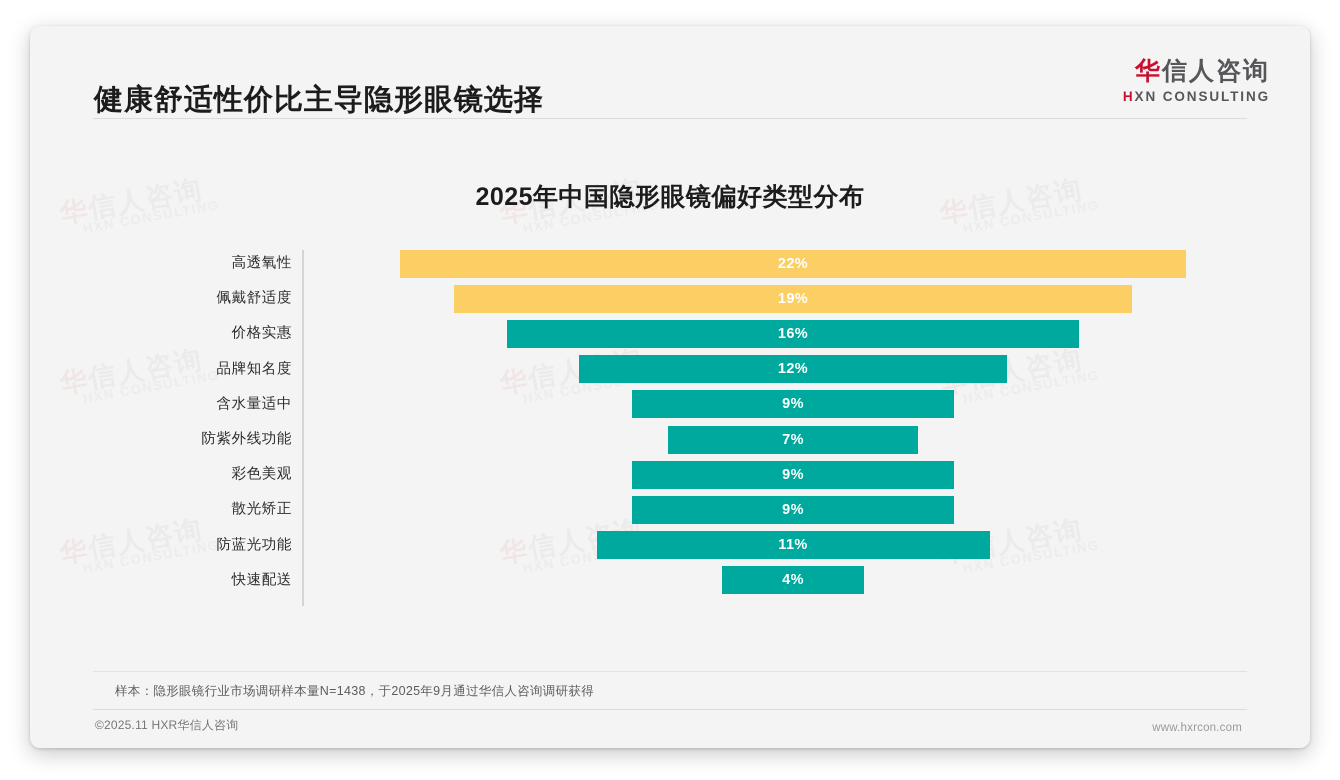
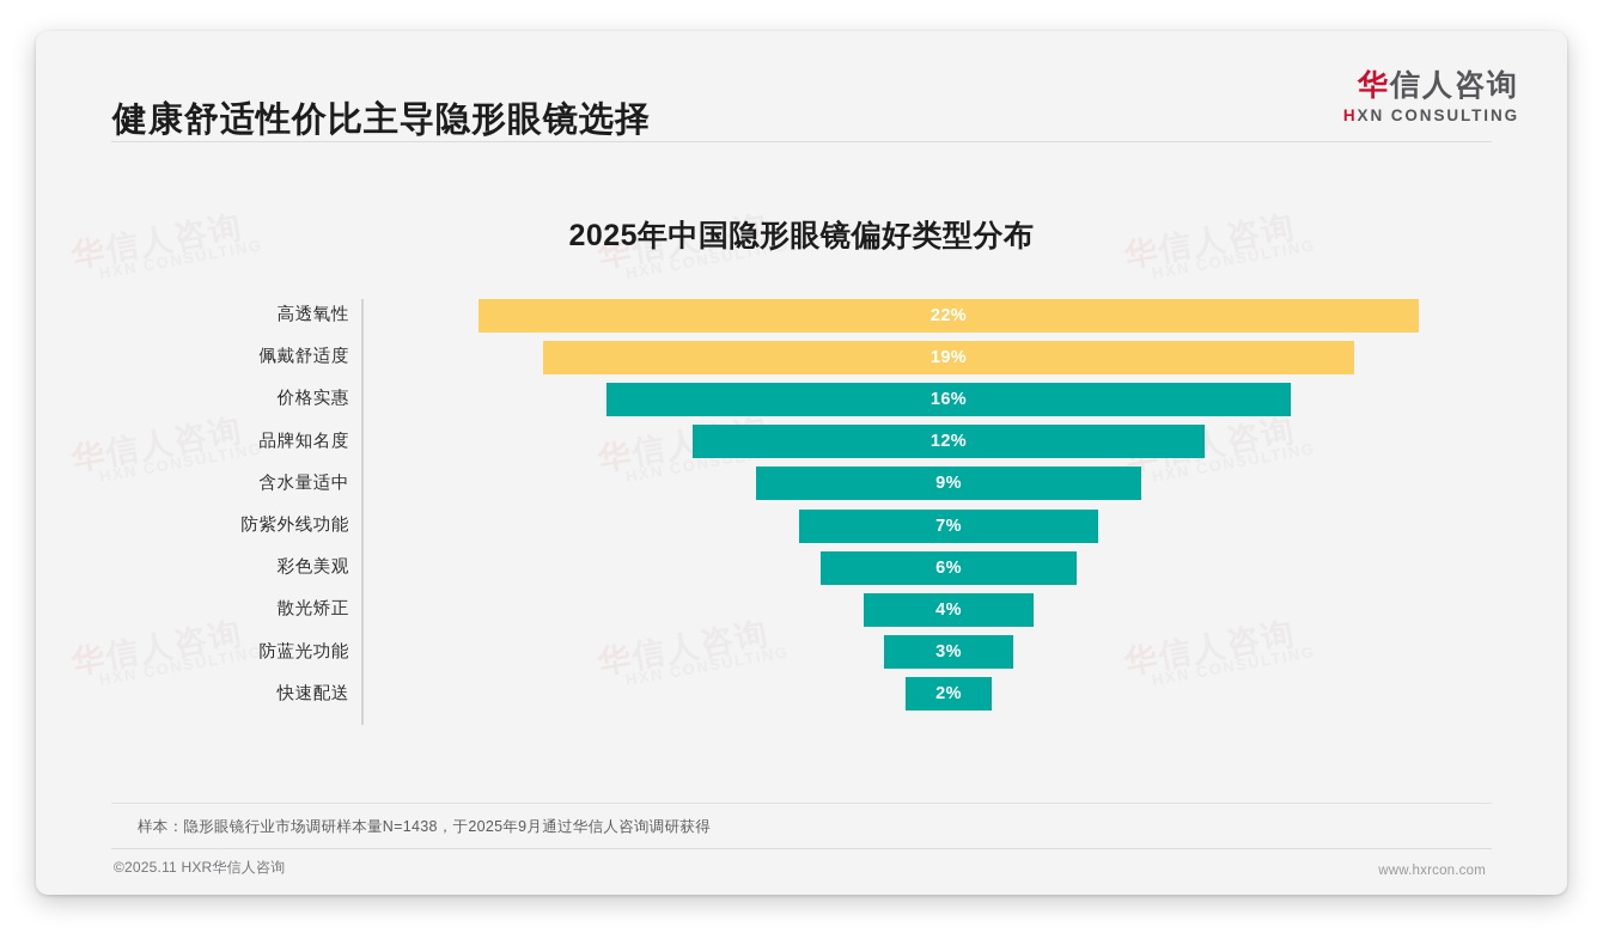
彩色美观: 9% -> 6%
散光矫正: 9% -> 4%
防蓝光功能: 11% -> 3%
快速配送: 4% -> 2%
